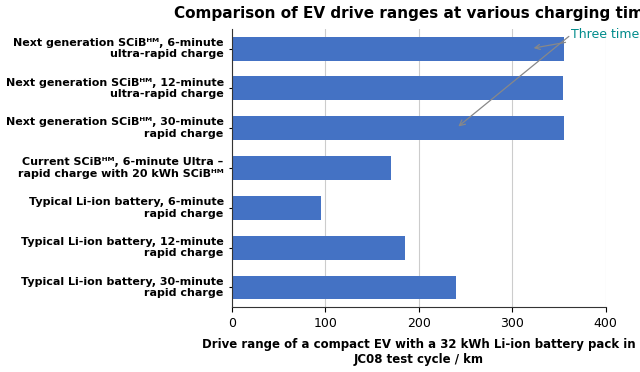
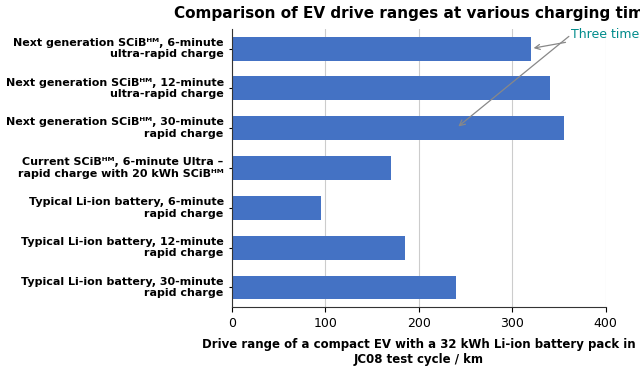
Next generation SCiBᴴᴹ, 6-minute ultra-rapid charge: 356 -> 320
Next generation SCiBᴴᴹ, 12-minute ultra-rapid charge: 354 -> 340
